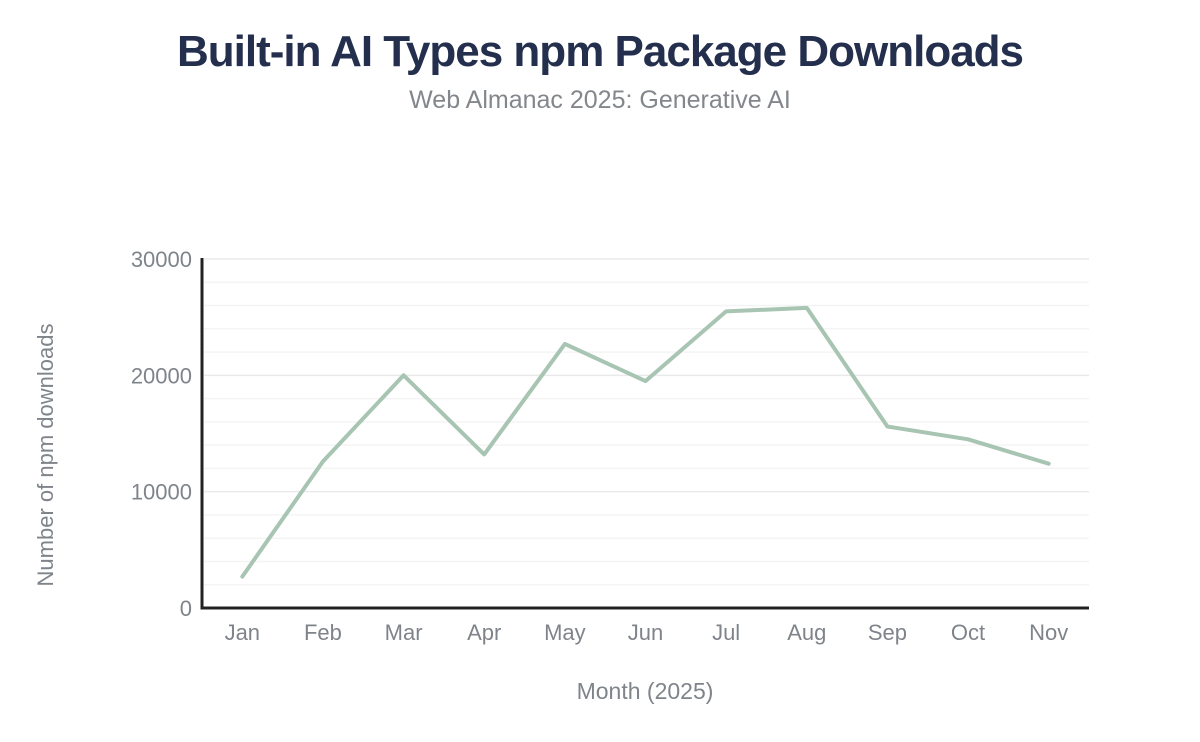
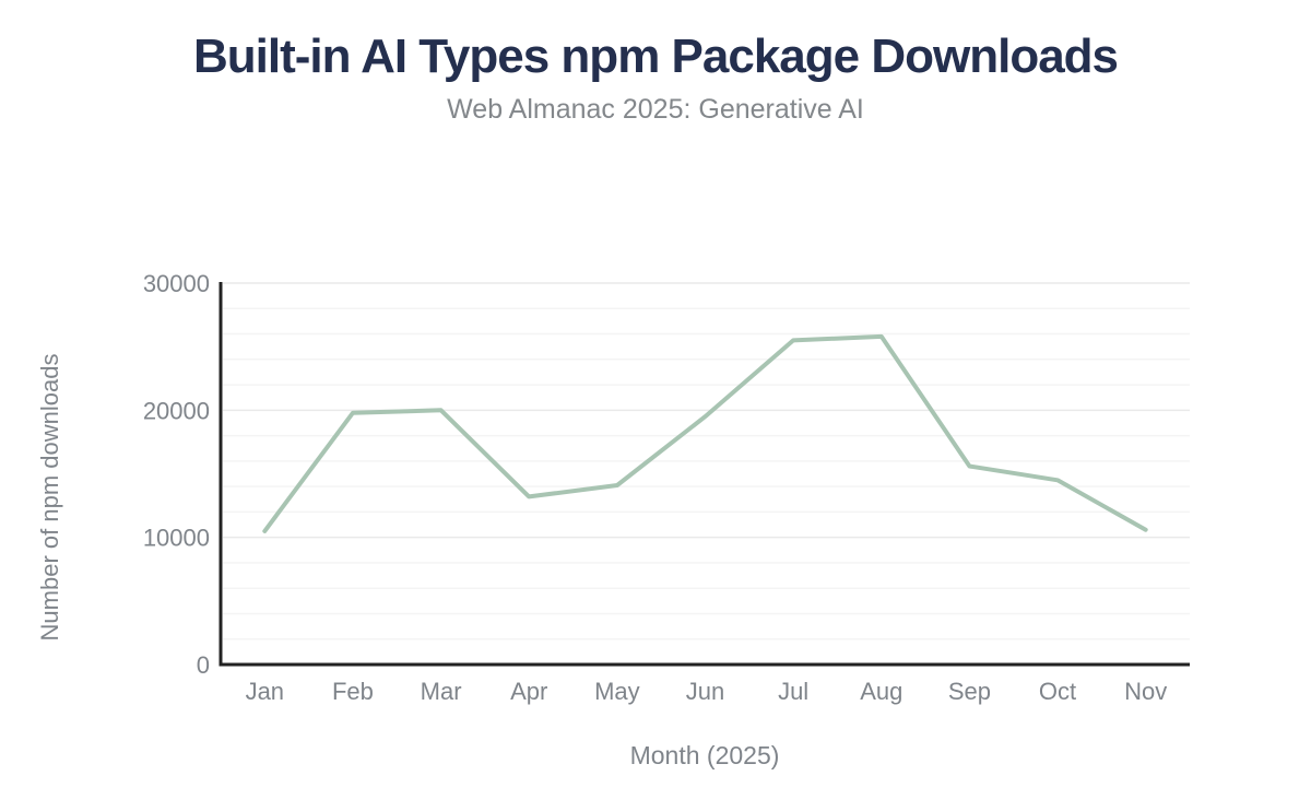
Jan: 2700 -> 10500
Feb: 12600 -> 19800
May: 22700 -> 14100
Nov: 12400 -> 10600
